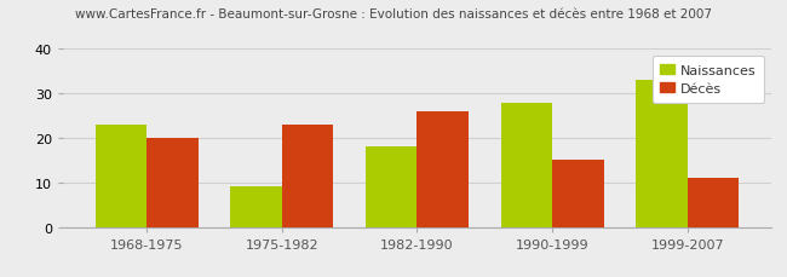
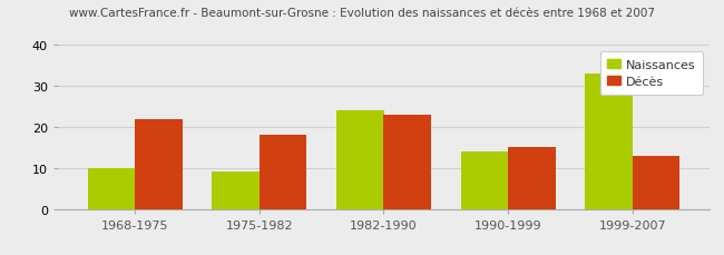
Naissances/1968-1975: 23 -> 10
Décès/1968-1975: 20 -> 22
Décès/1975-1982: 23 -> 18
Naissances/1982-1990: 18 -> 24
Décès/1982-1990: 26 -> 23
Naissances/1990-1999: 28 -> 14
Décès/1999-2007: 11 -> 13
